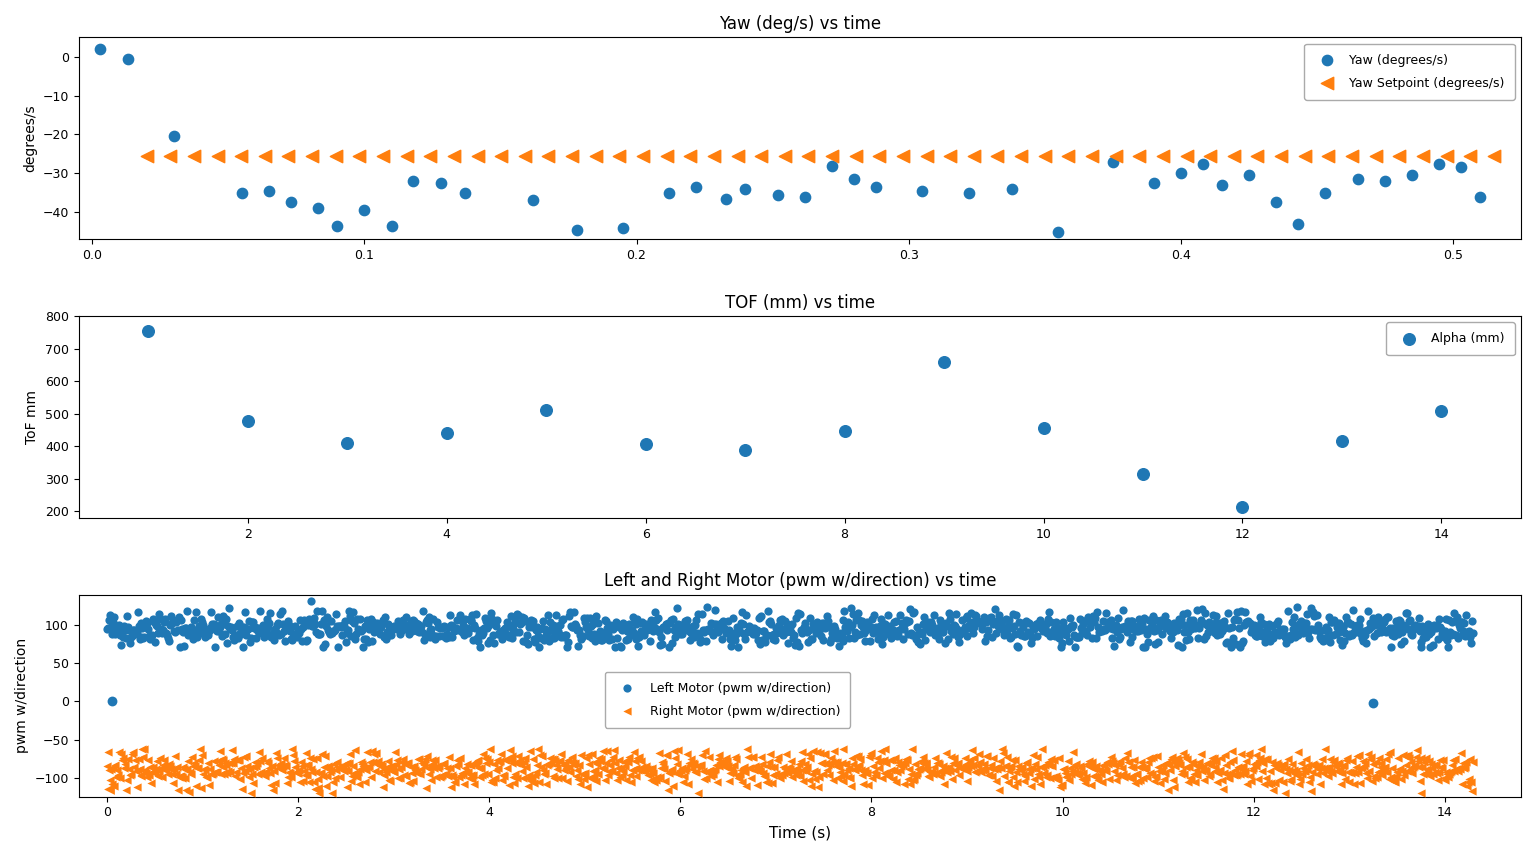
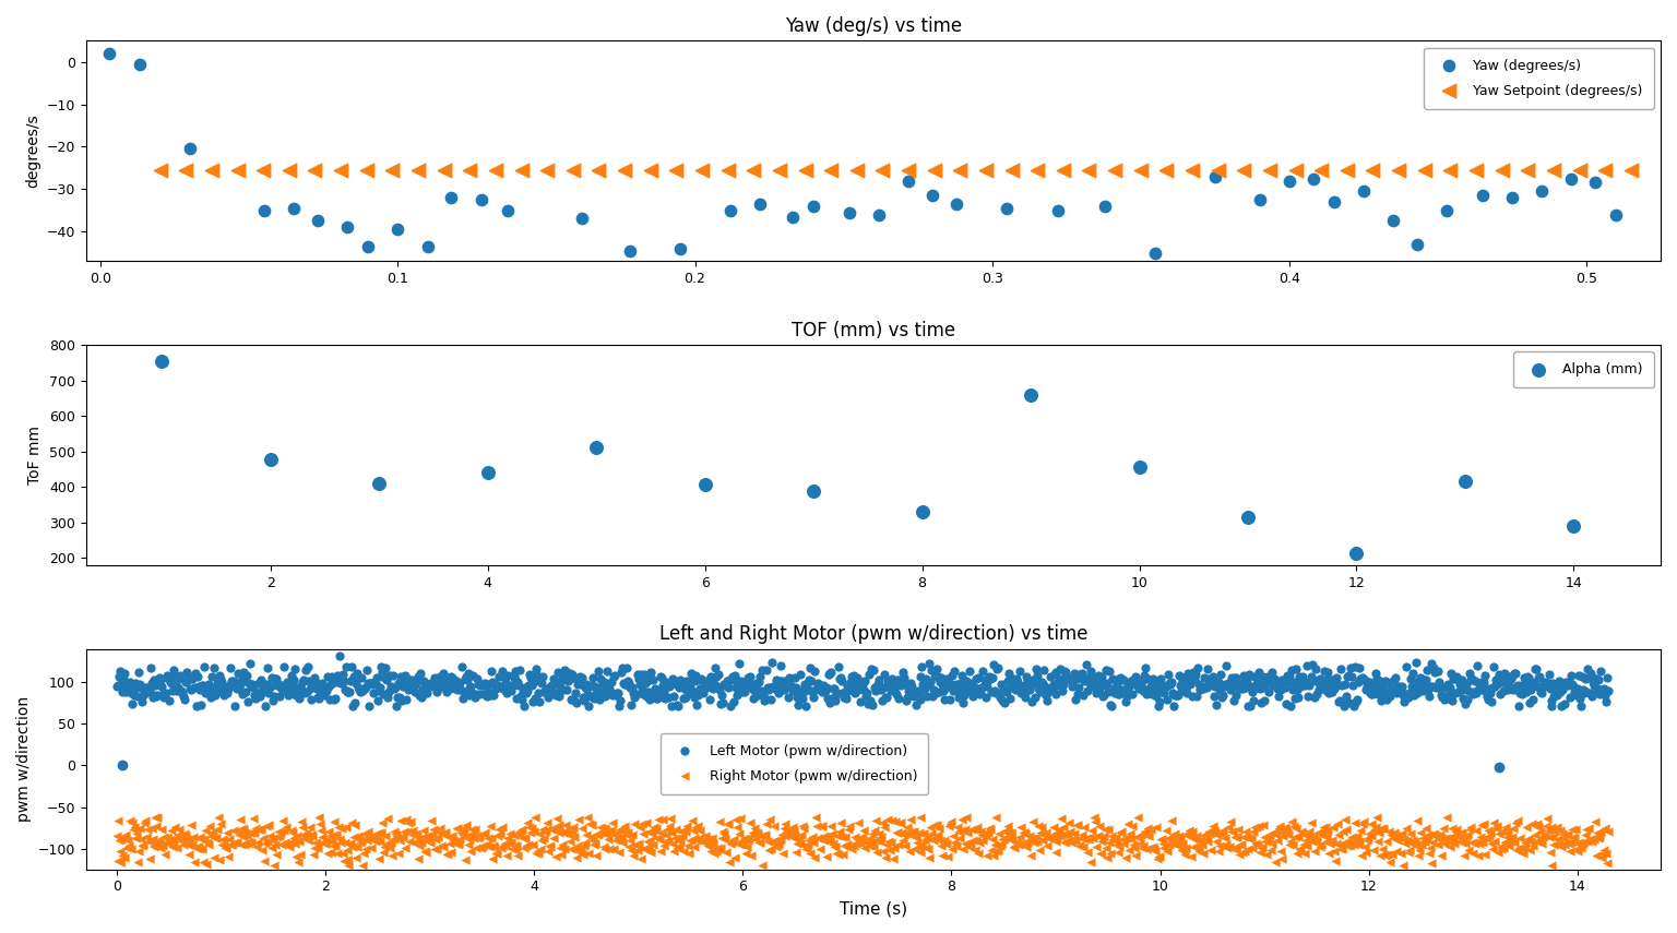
Yaw (deg/s) vs time/Yaw (degrees/s)/0.4: -30.0 -> -28.0
TOF (mm) vs time/8: 447 -> 330
TOF (mm) vs time/14: 507 -> 290
